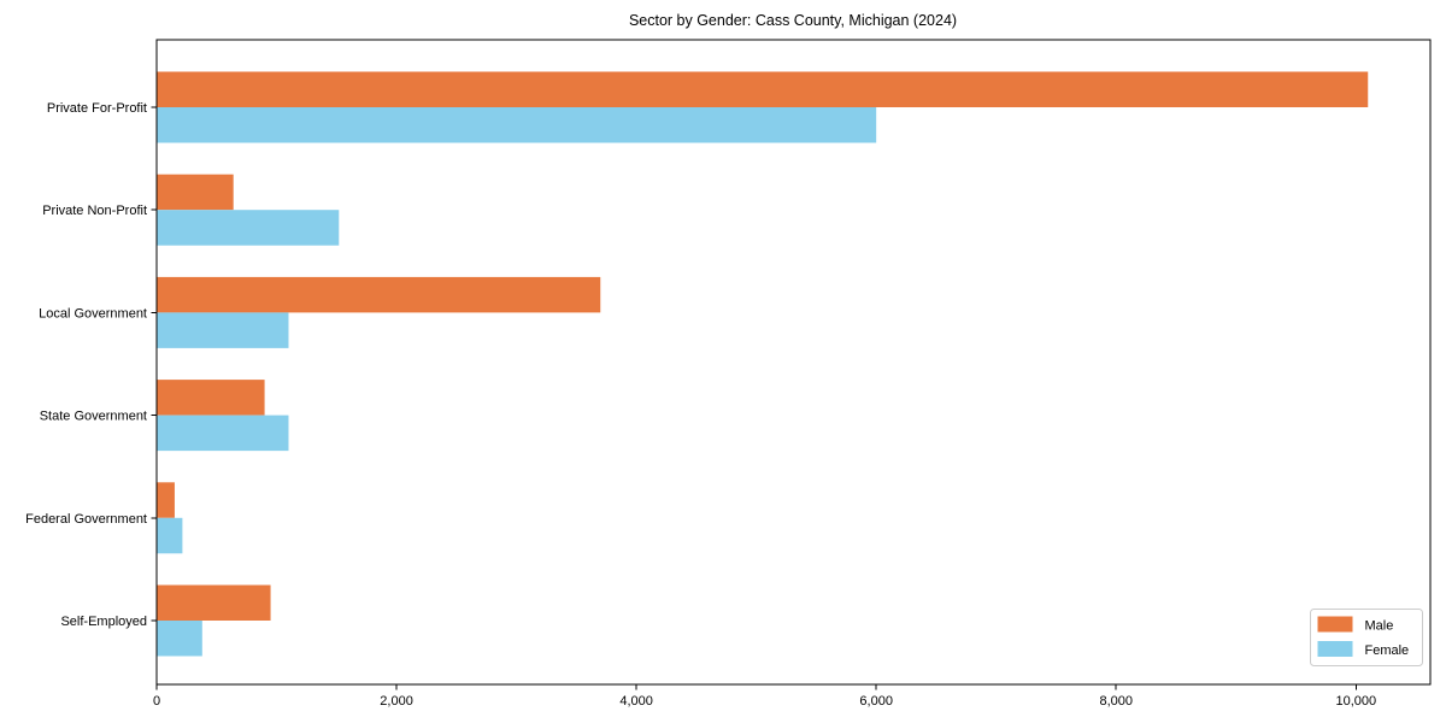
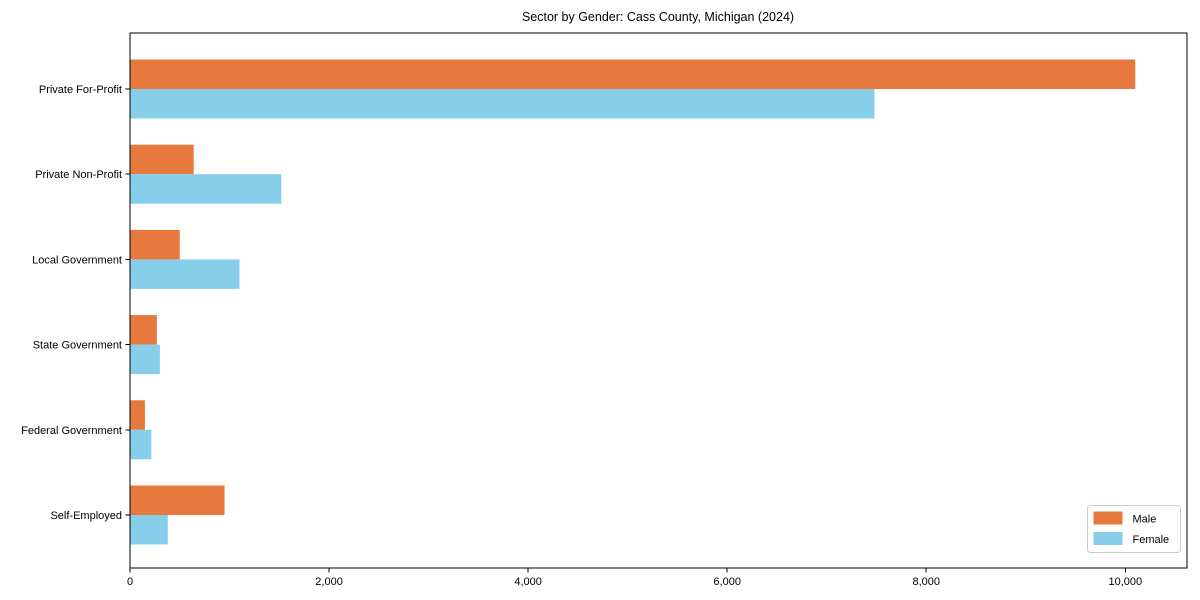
Female/Private For-Profit: 6000 -> 7500
Male/Local Government: 3700 -> 500
Male/State Government: 900 -> 300
Female/State Government: 1100 -> 300
